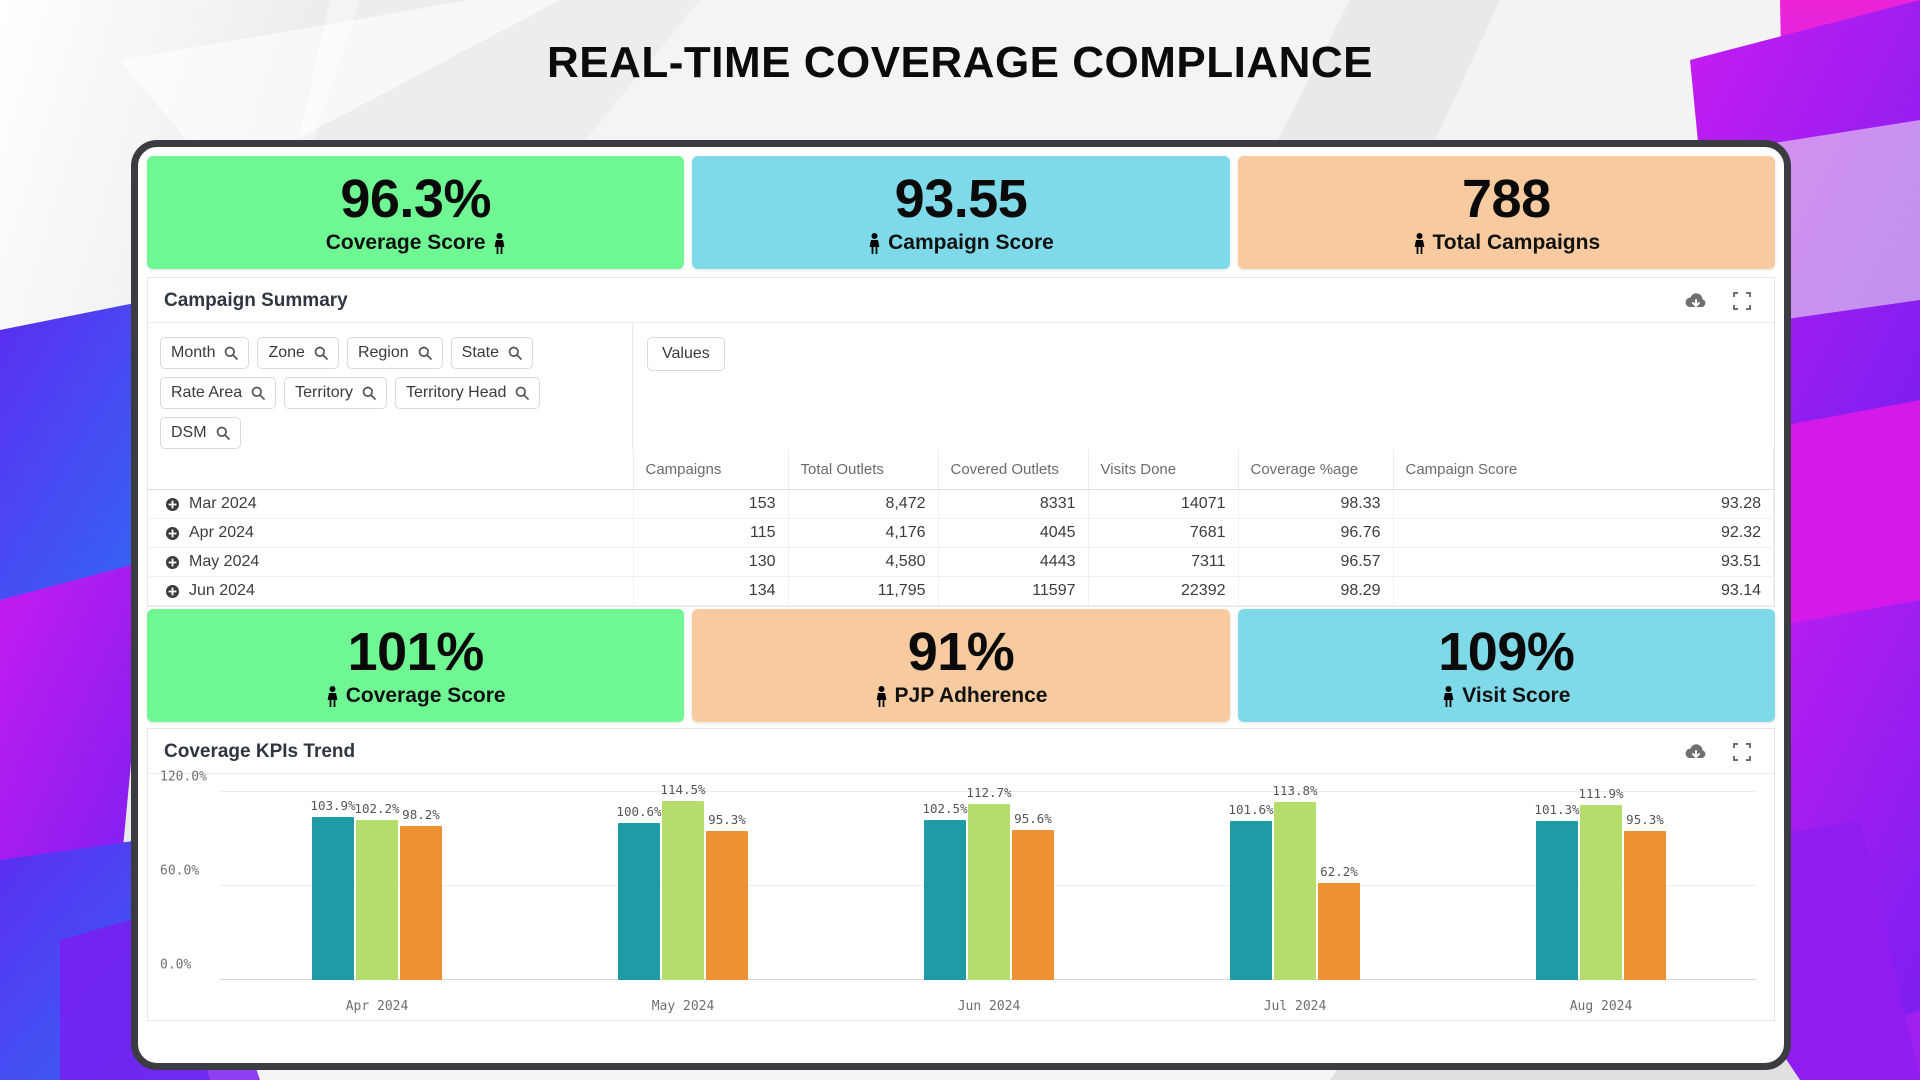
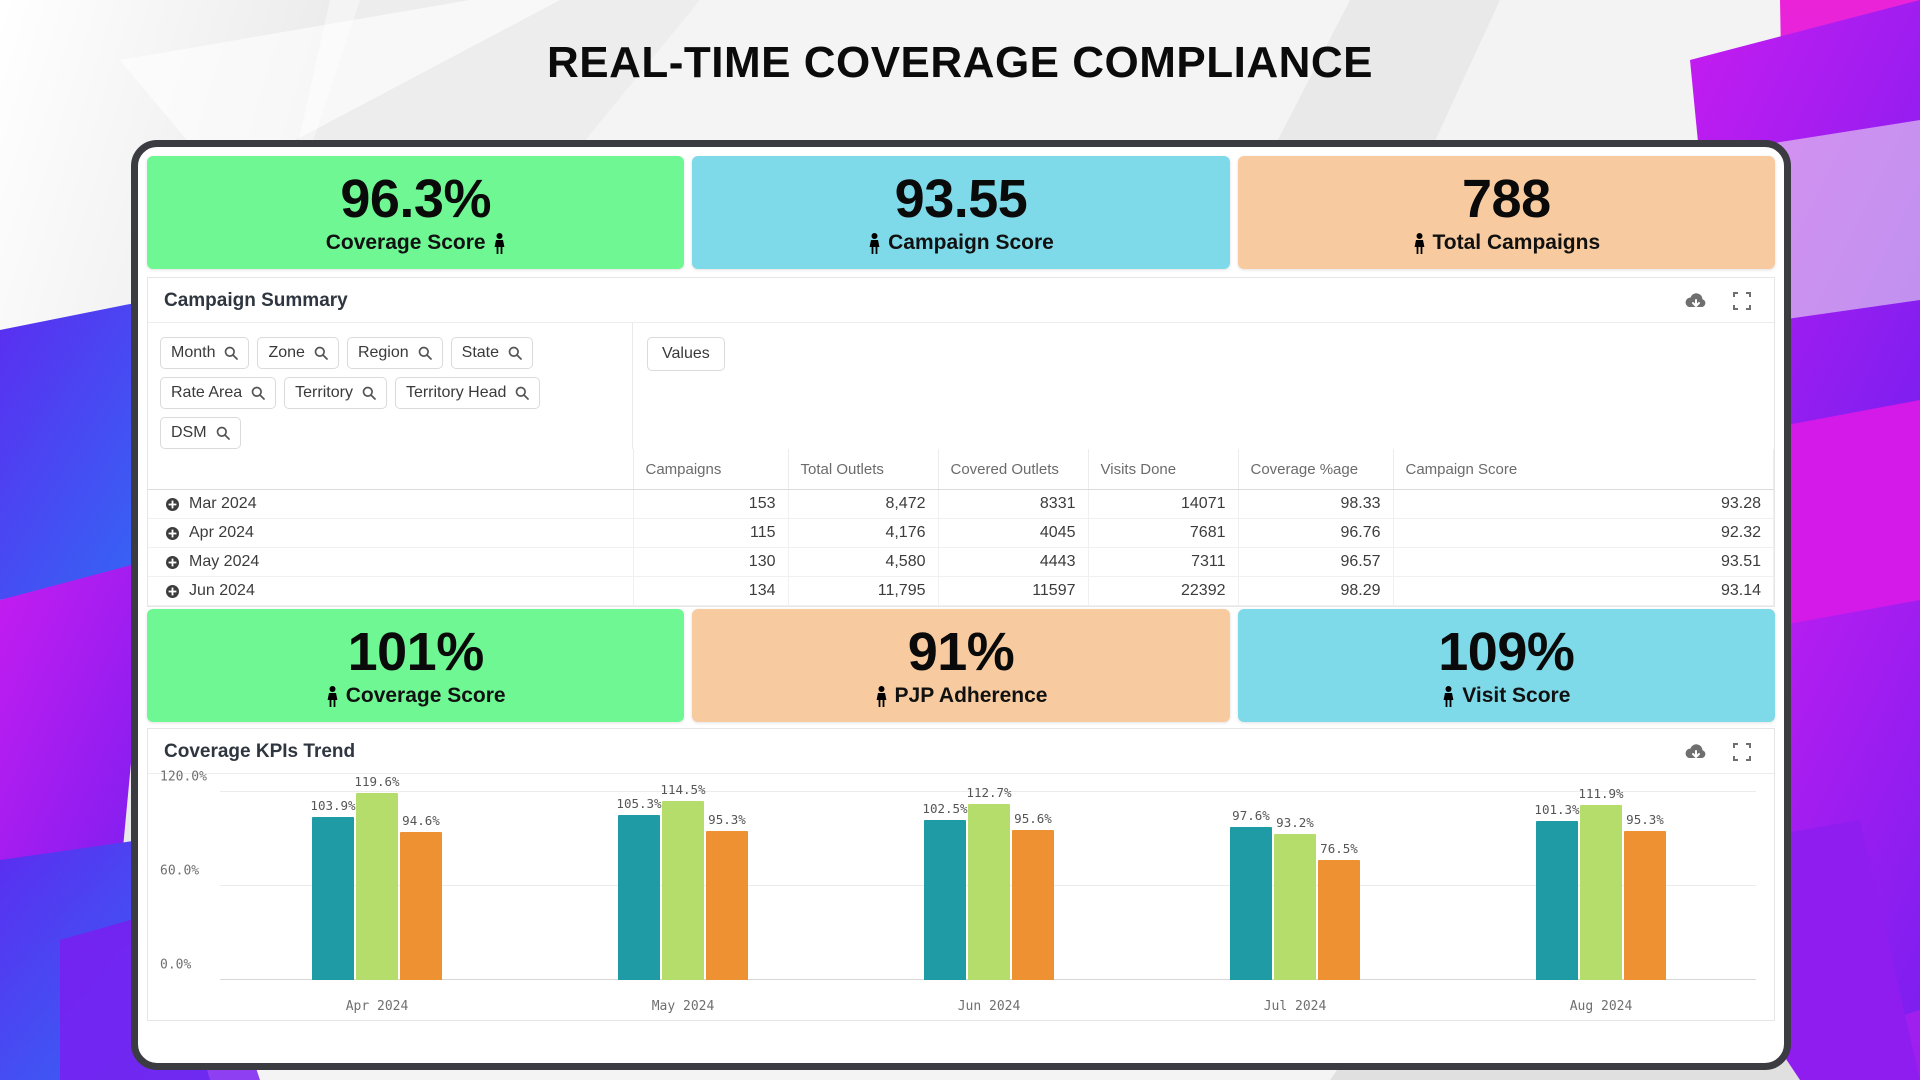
Coverage Score/Apr 2024: 102.2% -> 119.6%
PJP Adherence/Apr 2024: 98.2% -> 94.6%
Visit Score/May 2024: 100.6% -> 105.3%
Visit Score/Jul 2024: 101.6% -> 97.6%
Coverage Score/Jul 2024: 113.8% -> 93.2%
PJP Adherence/Jul 2024: 62.2% -> 76.5%
